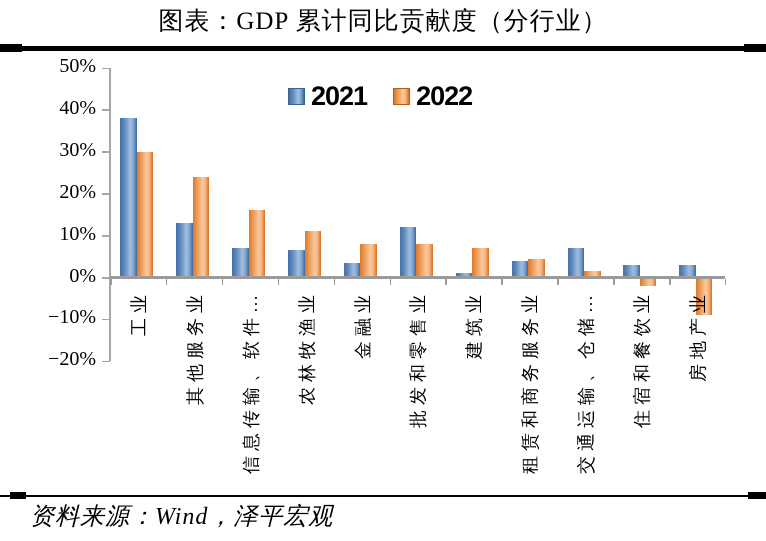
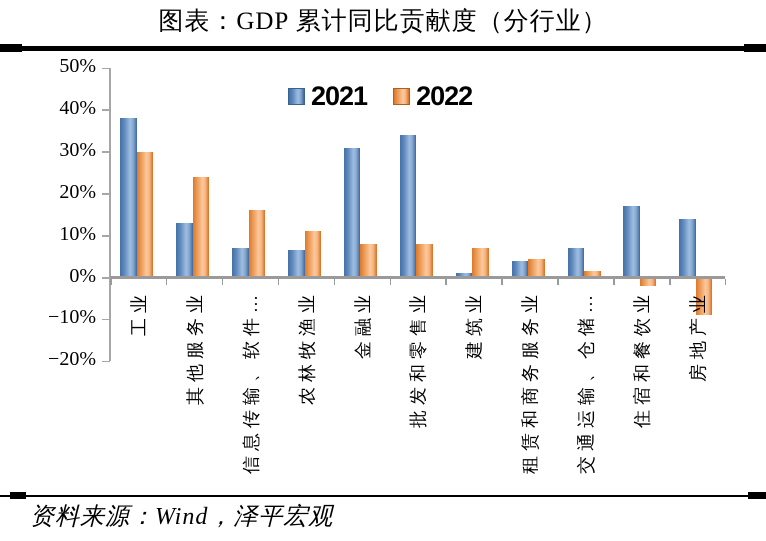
2021/金融业: 4% -> 31%
2021/批发和零售业: 12% -> 34%
2021/住宿和餐饮业: 3% -> 17%
2021/房地产业: 3% -> 14%
